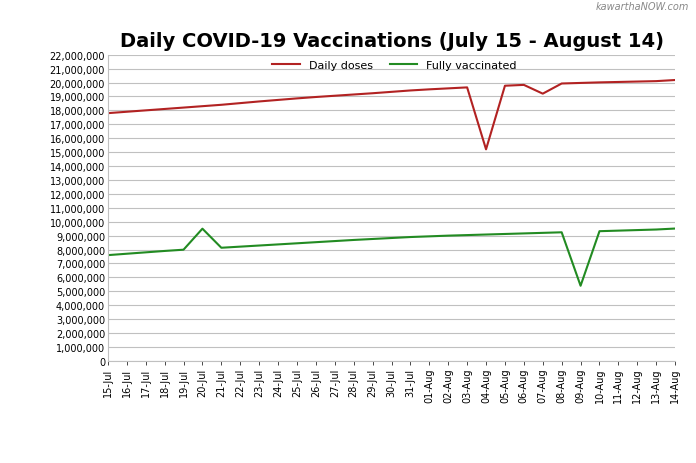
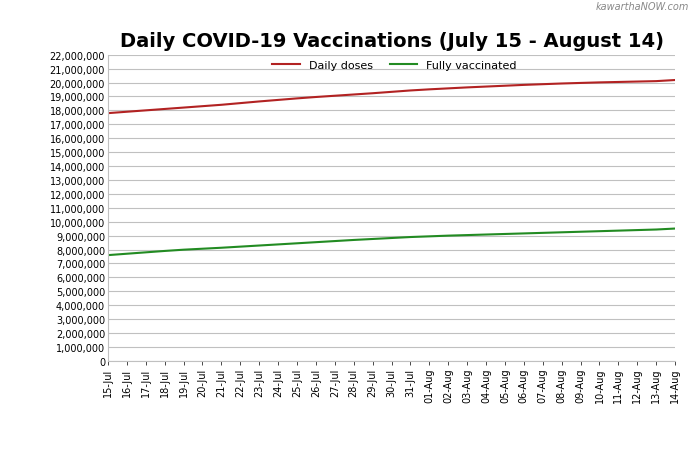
Fully vaccinated/20-Jul: 9,500,000 -> 8,100,000
Daily doses/04-Aug: 15,200,000 -> 19,700,000
Daily doses/07-Aug: 19,200,000 -> 19,900,000
Fully vaccinated/09-Aug: 5,400,000 -> 9,300,000
